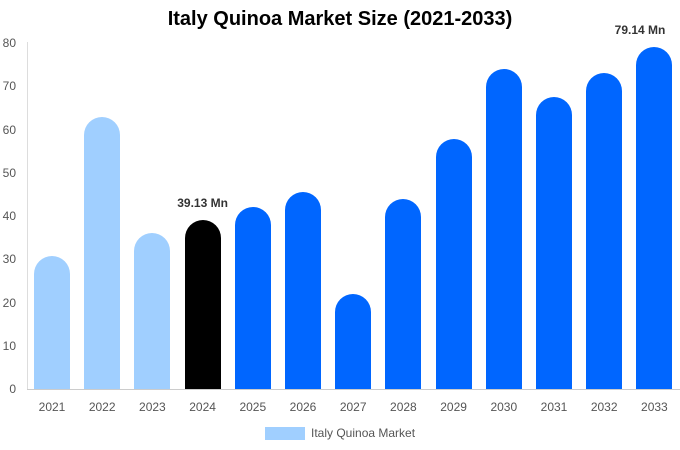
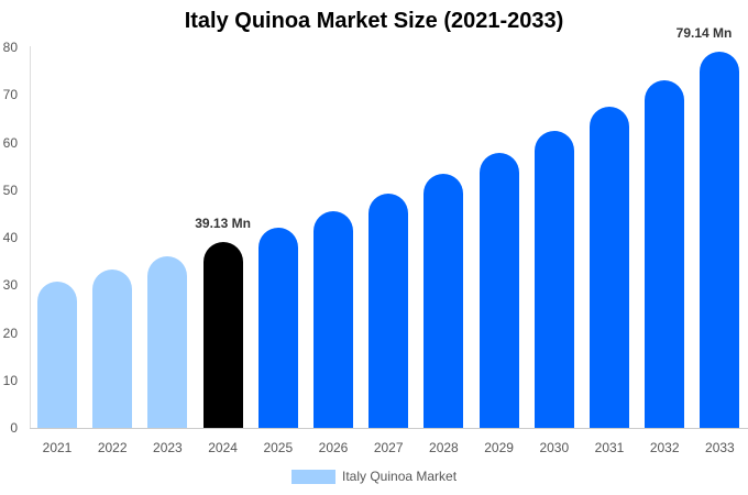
2022: 63 -> 33
2027: 22 -> 49
2028: 44 -> 53
2030: 74 -> 62
